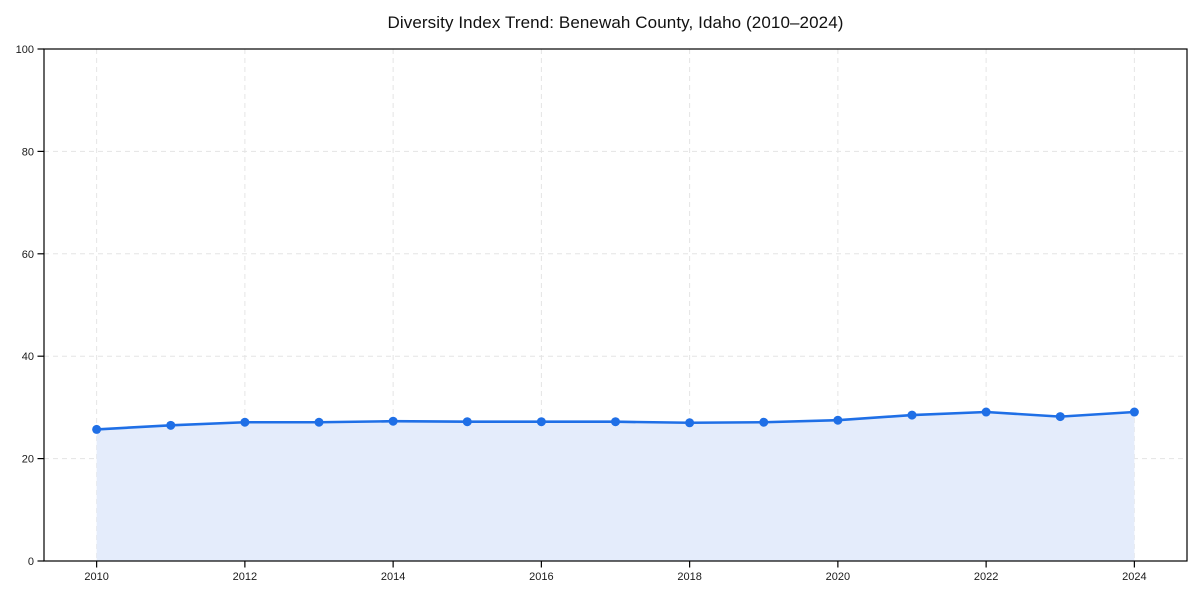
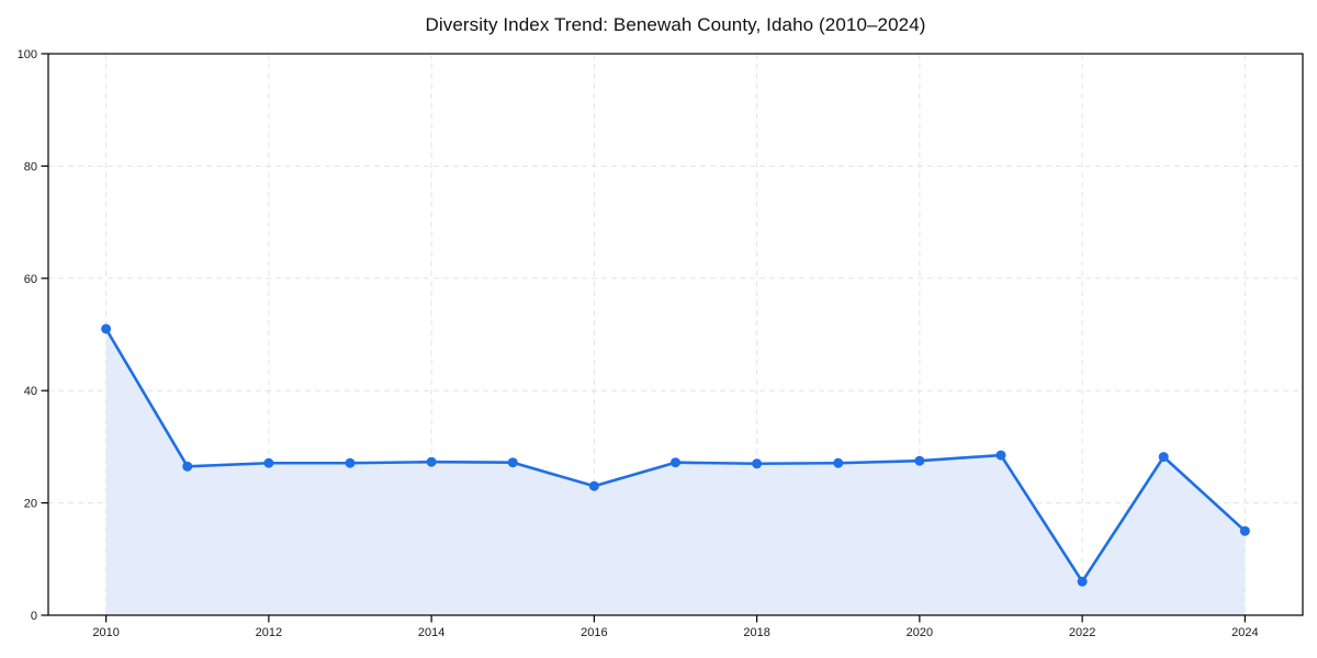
2010: 26 -> 51
2016: 27 -> 23
2022: 29 -> 6
2024: 29 -> 15
